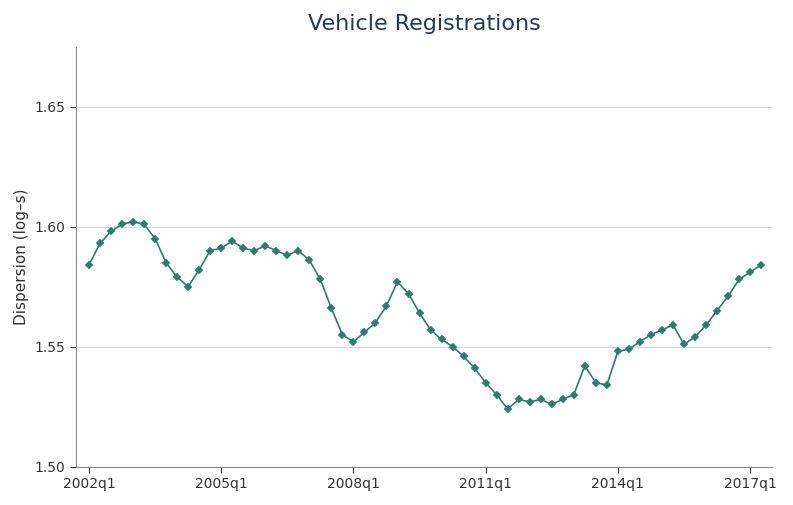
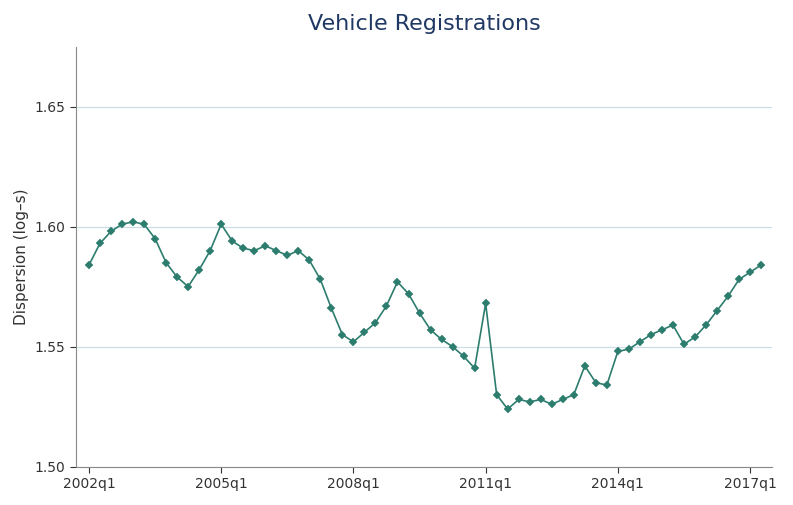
2005q1: 1.591 -> 1.601
2011q1: 1.535 -> 1.568
